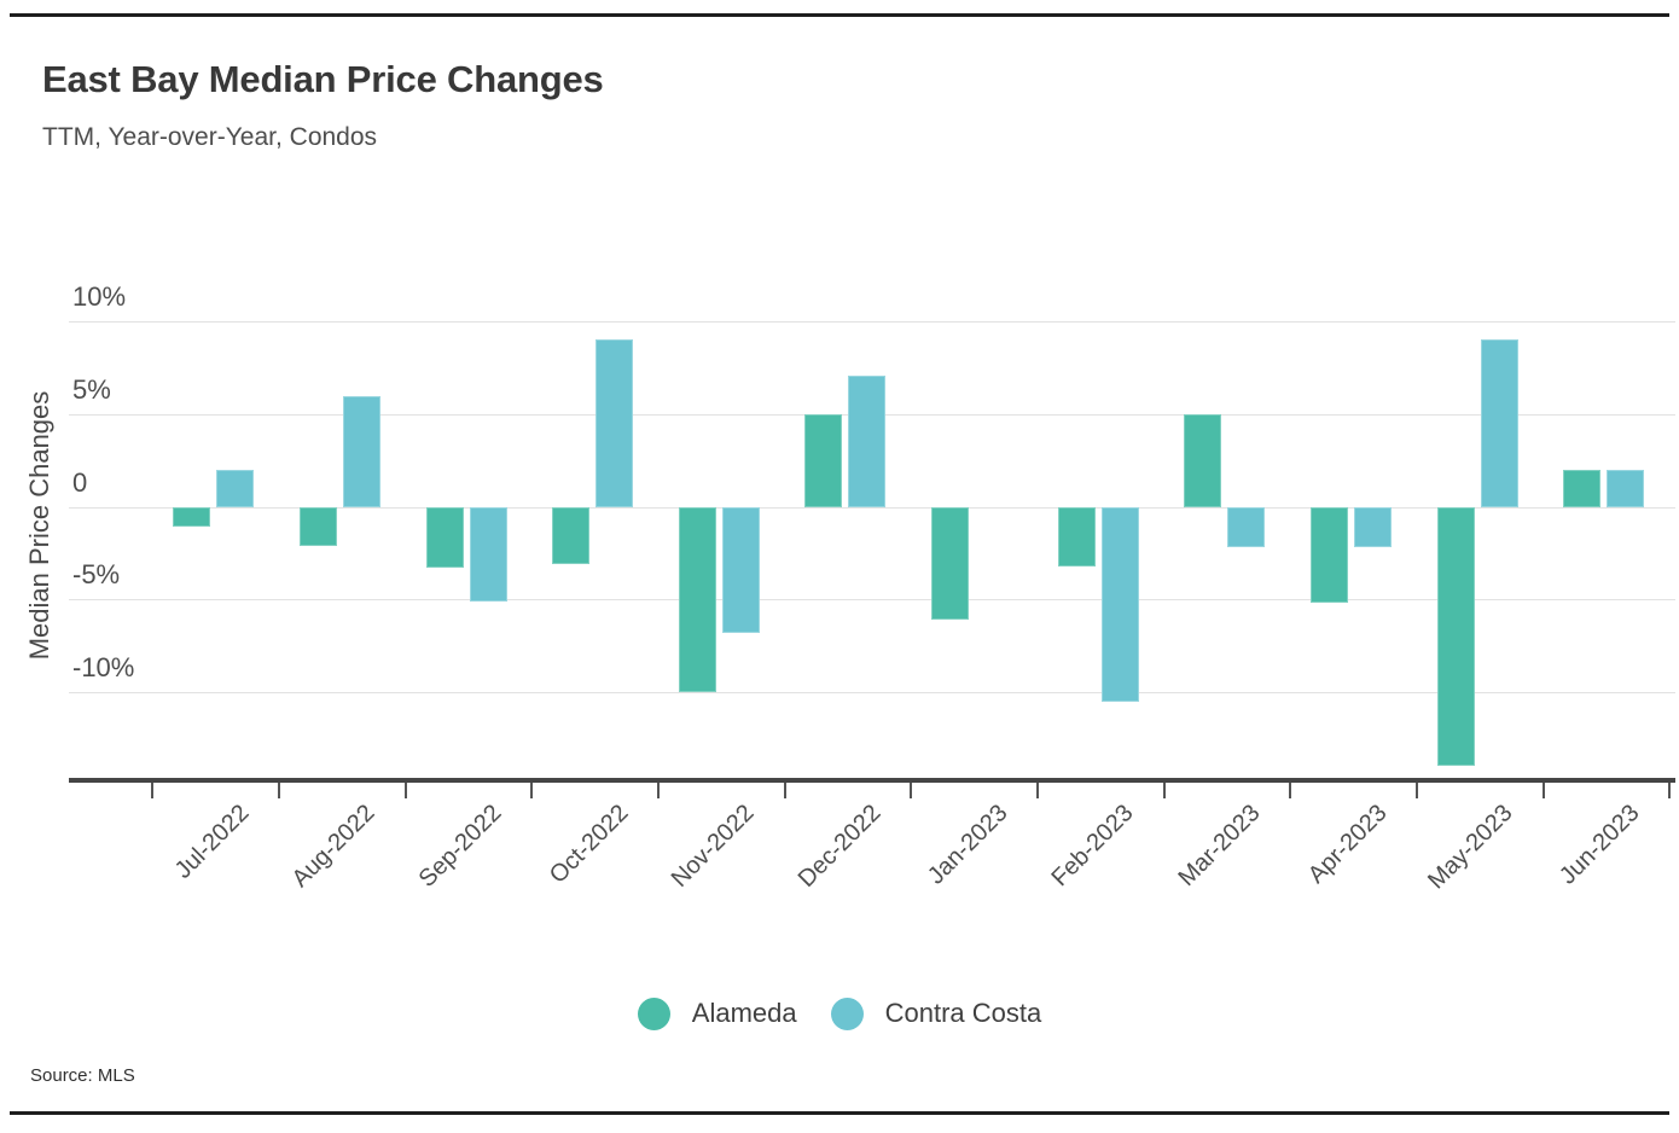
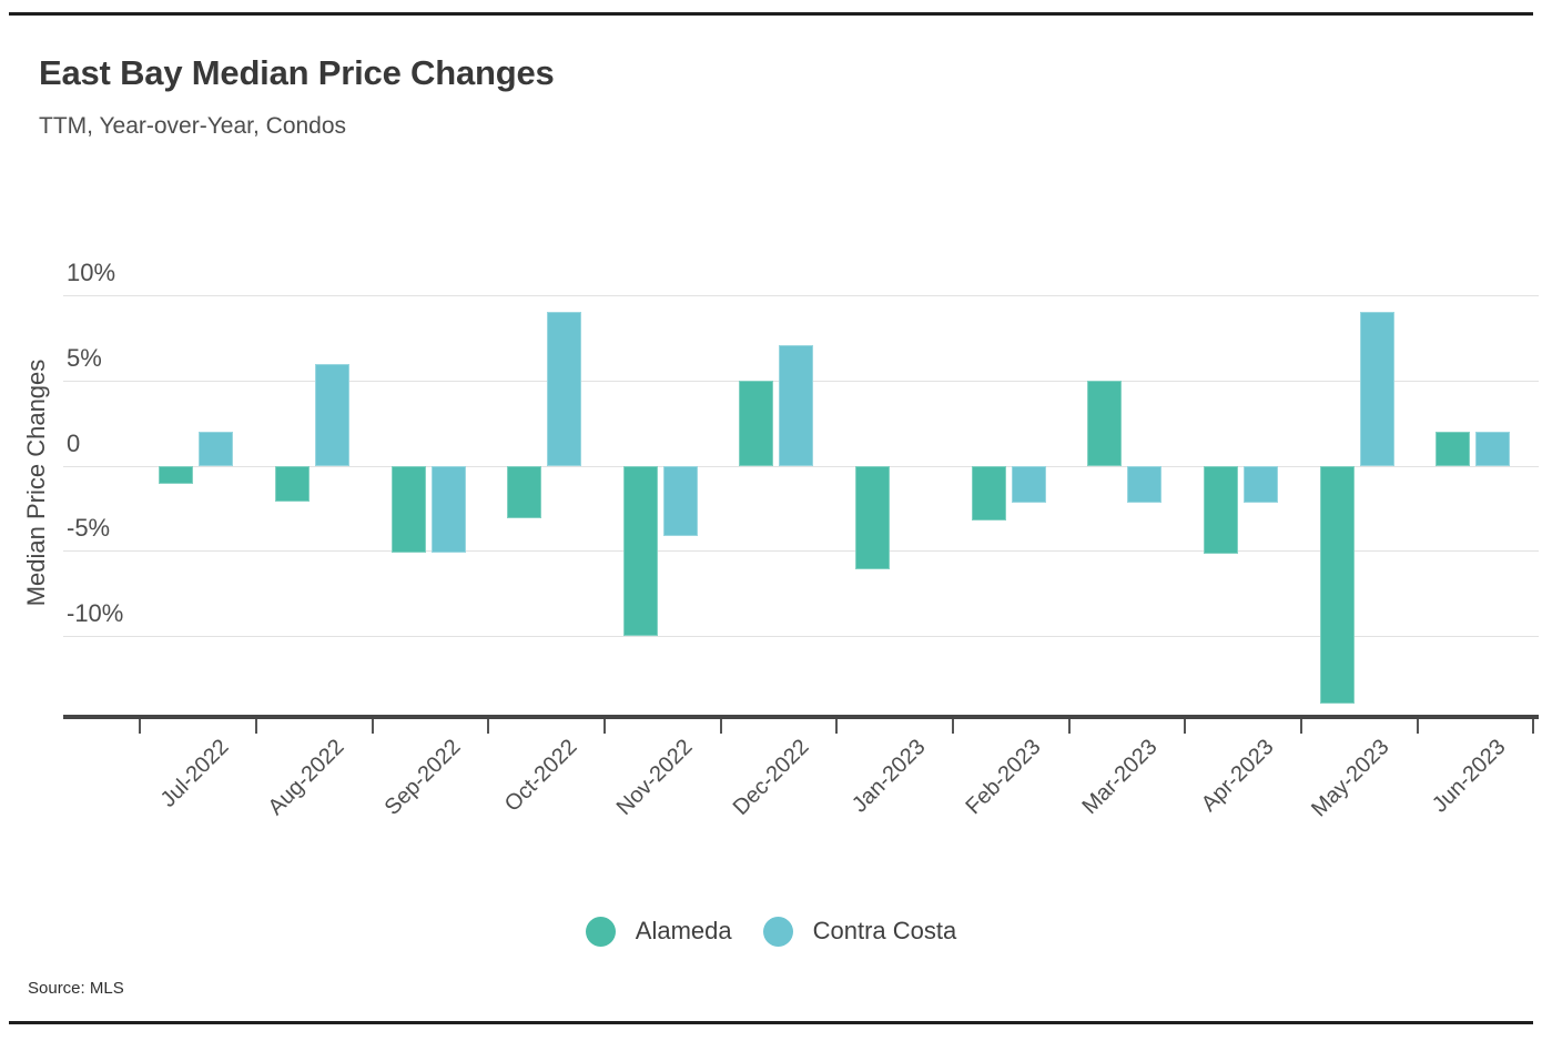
Alameda/Sep-2022: -3.3% -> -5.1%
Contra Costa/Nov-2022: -6.8% -> -4.1%
Contra Costa/Feb-2023: -10.5% -> -2.2%
